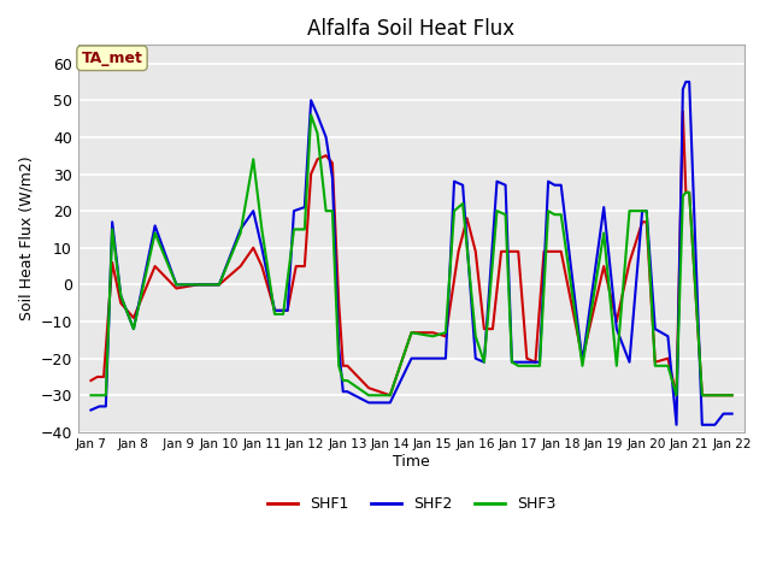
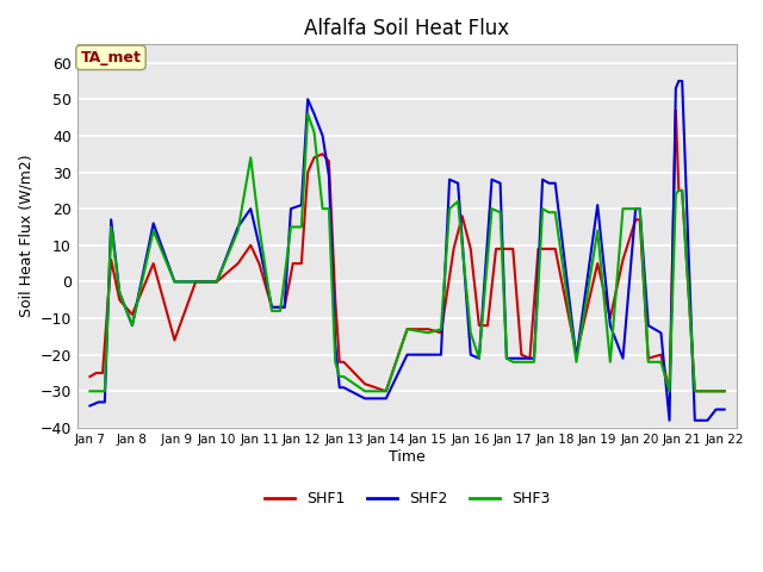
SHF1/Jan 9: -1 -> -16
